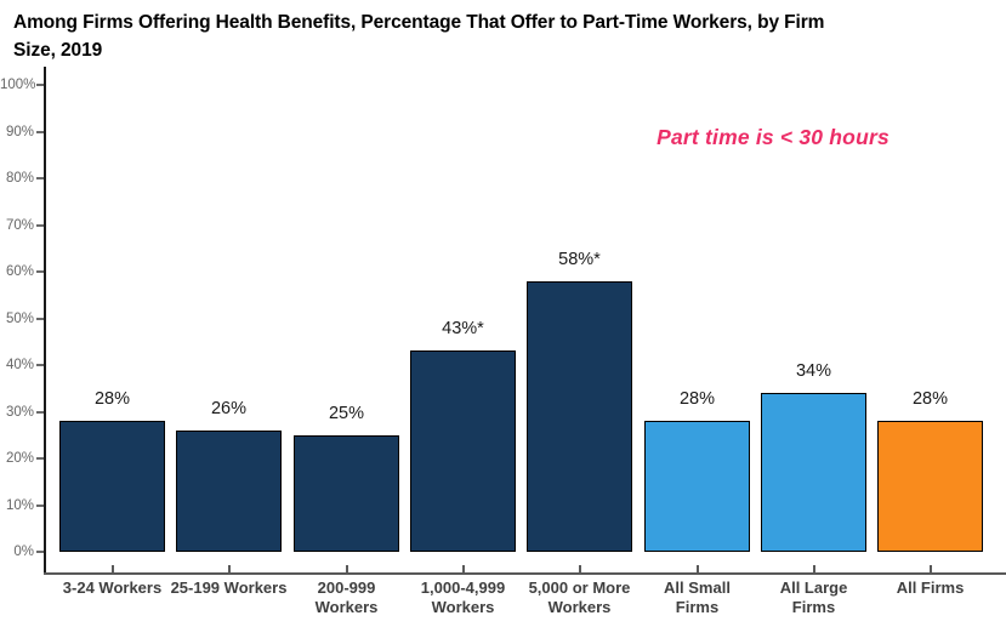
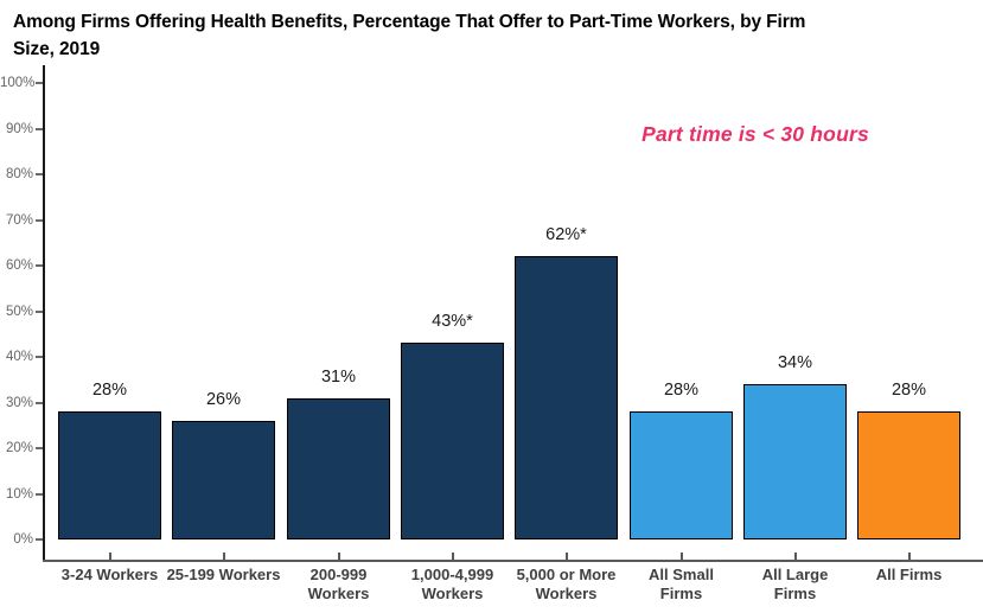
200-999 Workers: 25% -> 31%
5,000 or More Workers: 58 -> 62
